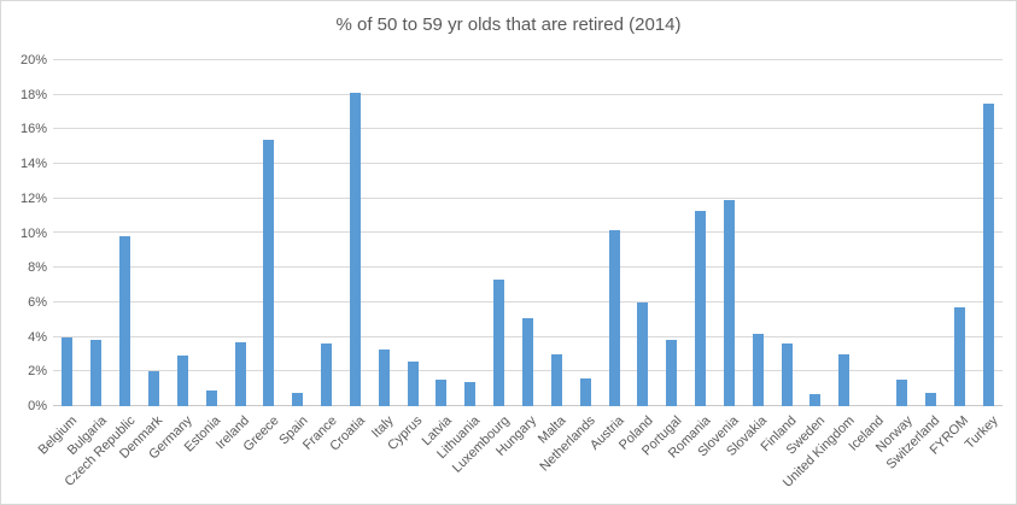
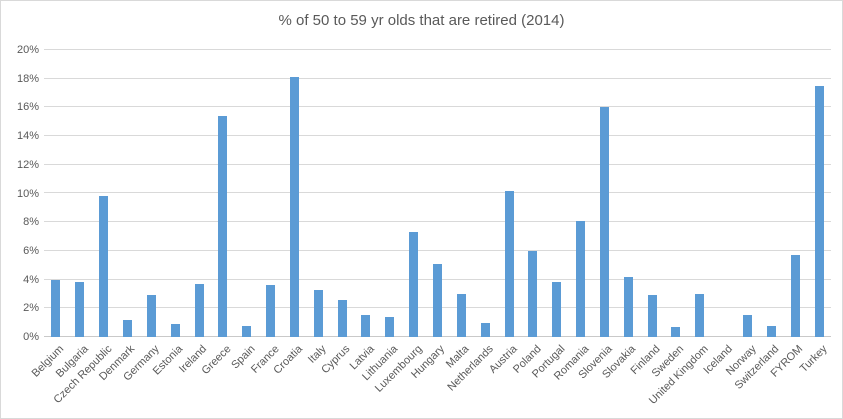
Denmark: 2.0% -> 1.2%
Netherlands: 1.6% -> 1.0%
Romania: 11.3% -> 8.1%
Slovenia: 11.9% -> 16.0%
Finland: 3.6% -> 2.9%
